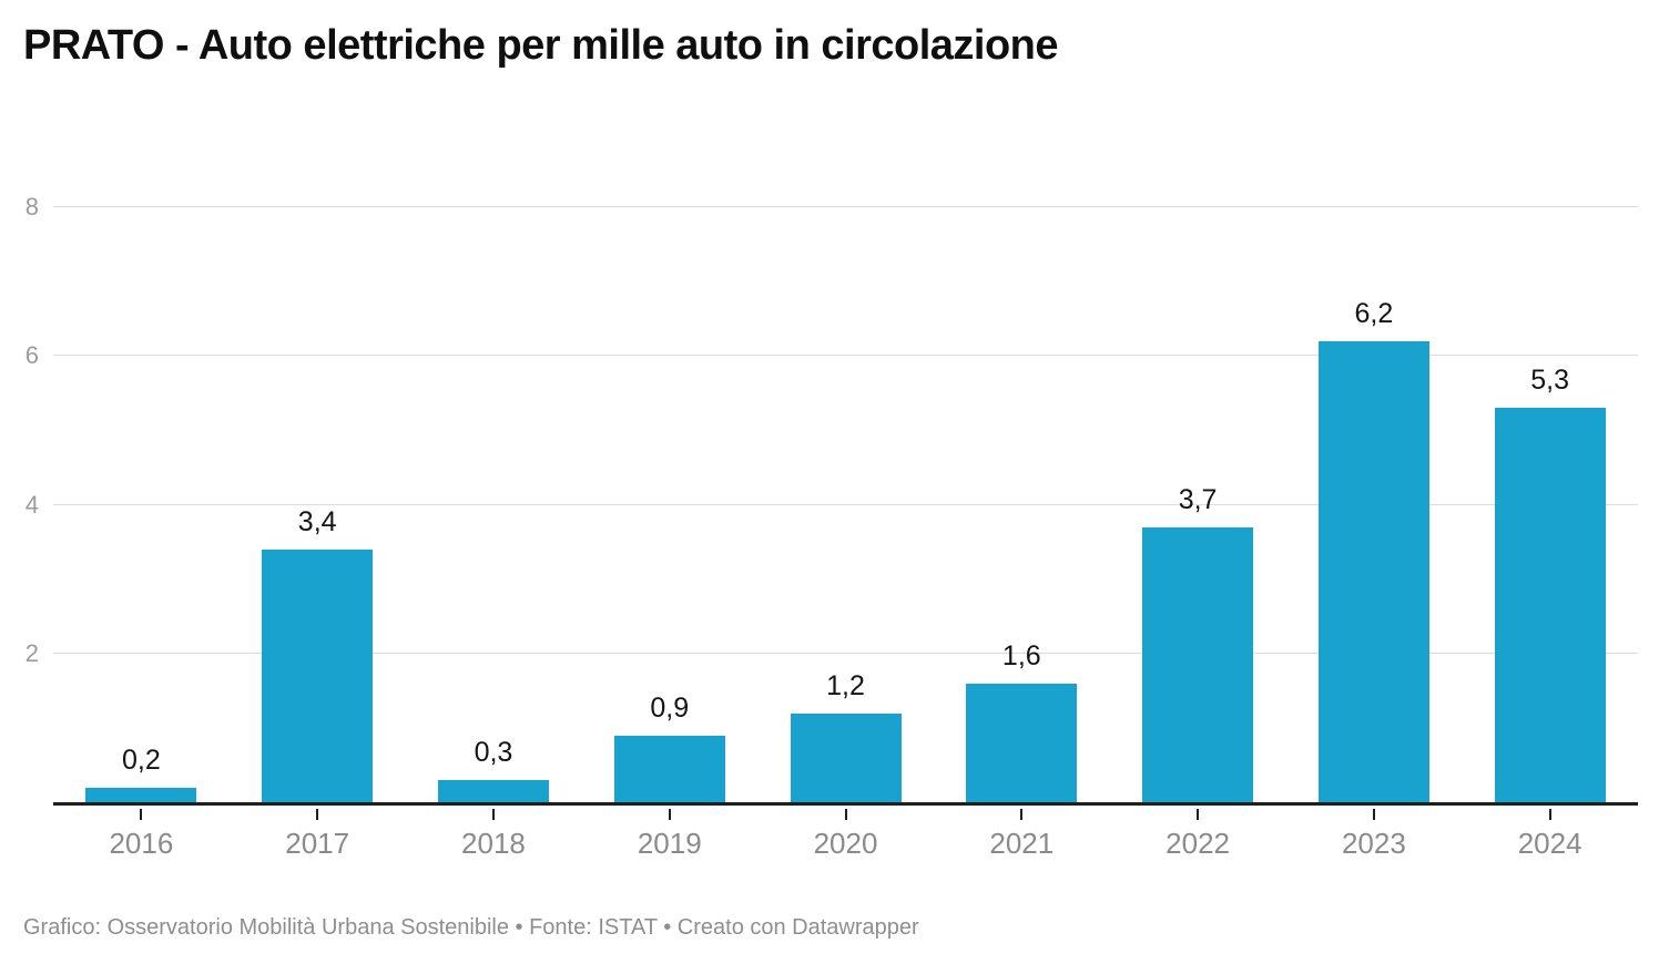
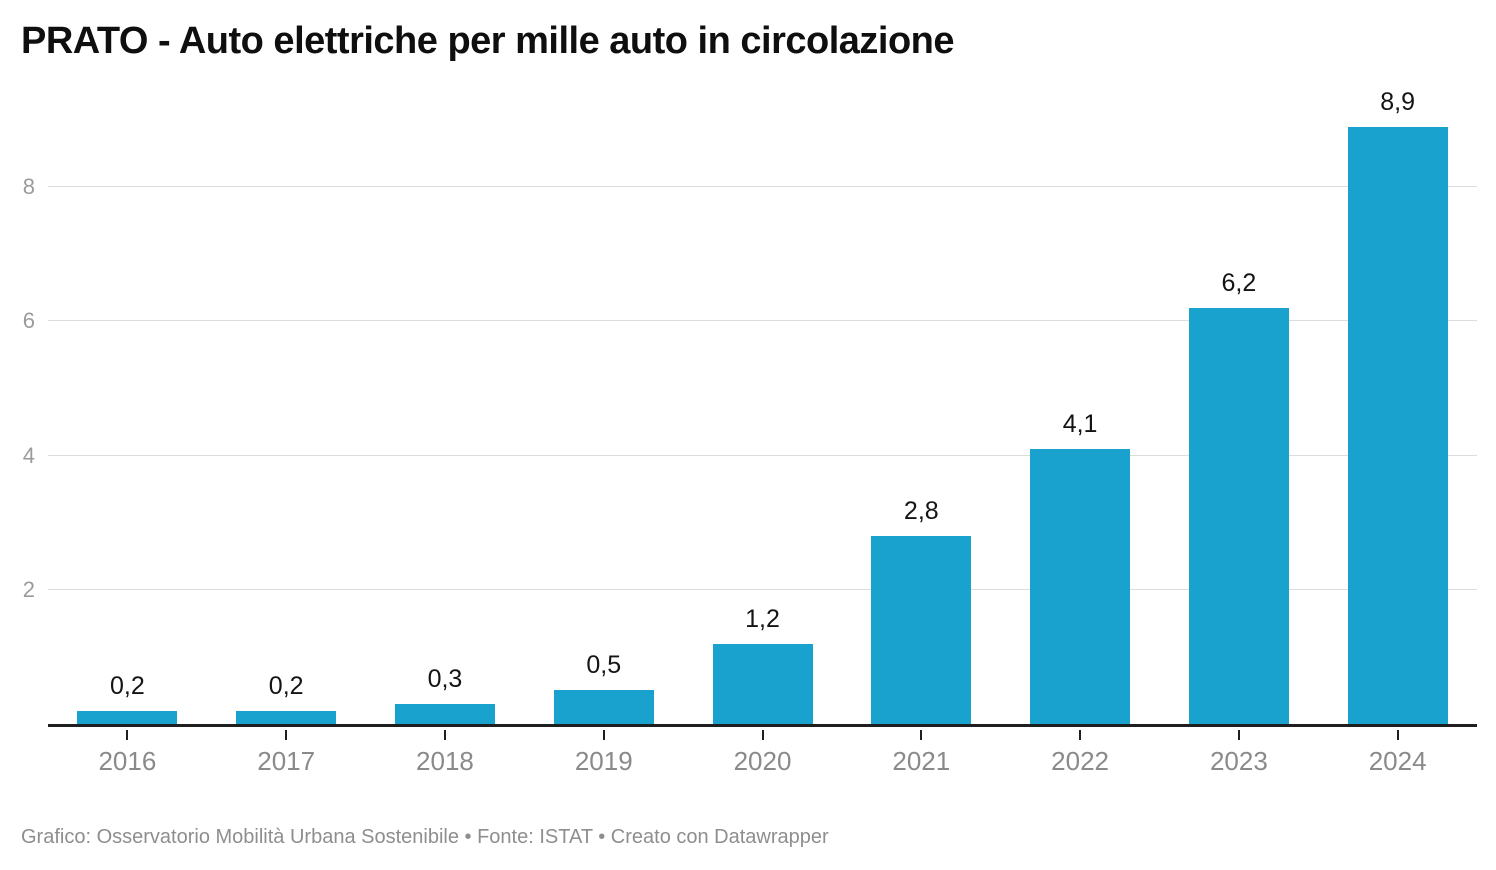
2017: 3,4 -> 0,2
2019: 0,9 -> 0,5
2021: 1,6 -> 2,8
2022: 3,7 -> 4,1
2024: 5,3 -> 8,9
